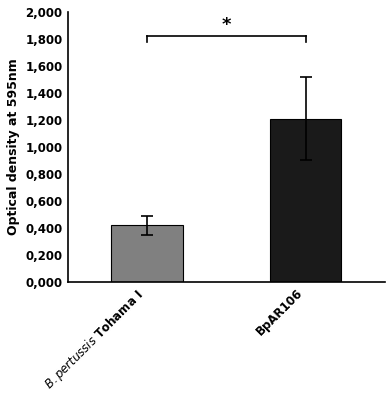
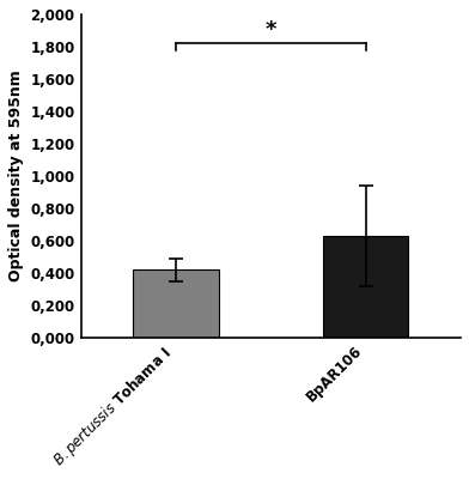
BpAR106: 1,21 -> 0,63
